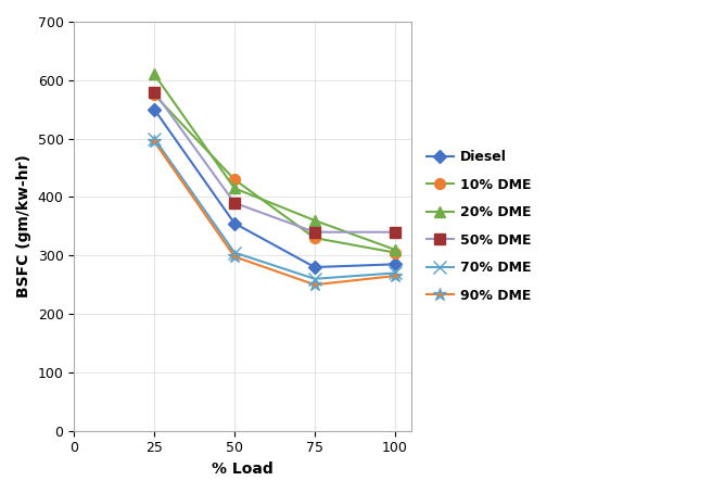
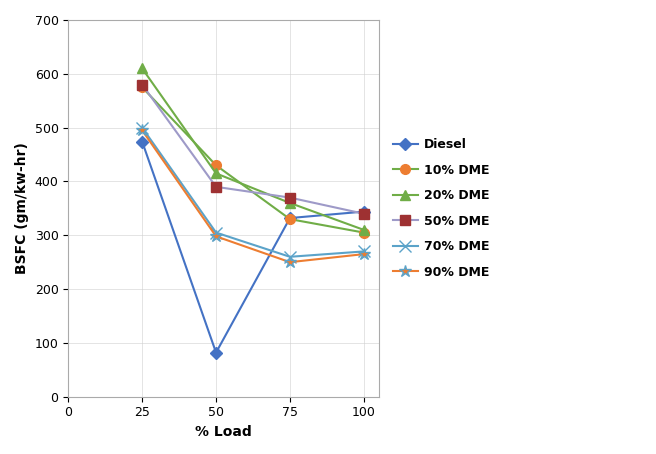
Diesel/25: 550 -> 474
Diesel/50: 355 -> 82
Diesel/75: 280 -> 332
50% DME/75: 340 -> 370
Diesel/100: 285 -> 344
